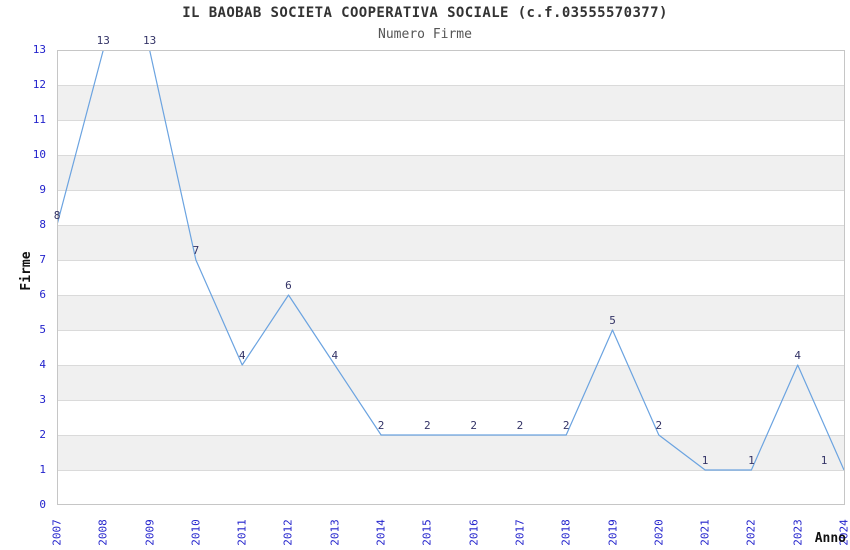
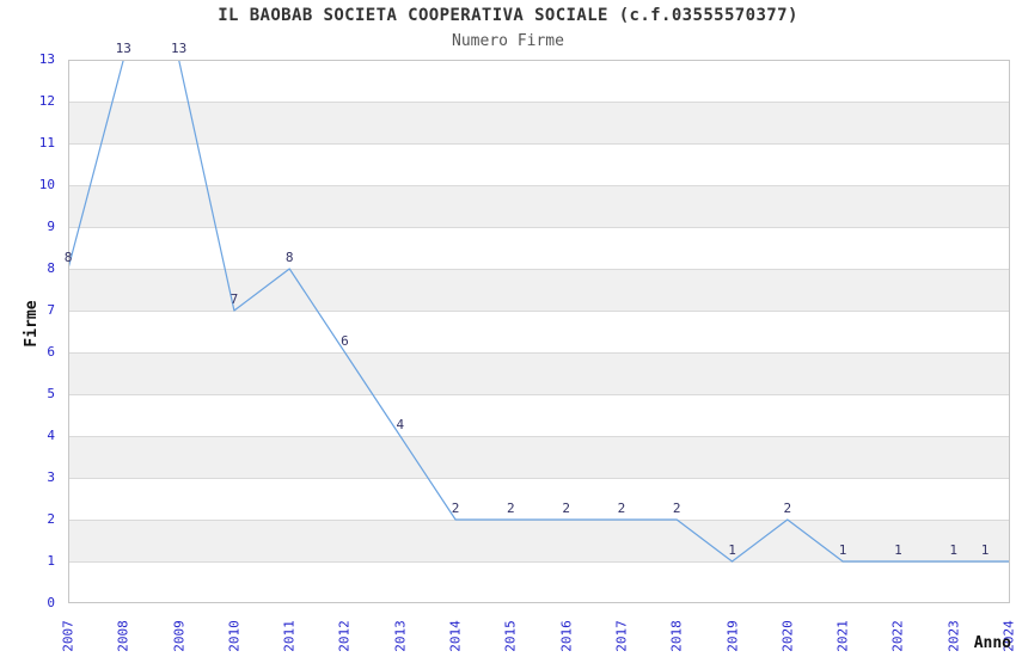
2011: 4 -> 8
2019: 5 -> 1
2023: 4 -> 1
